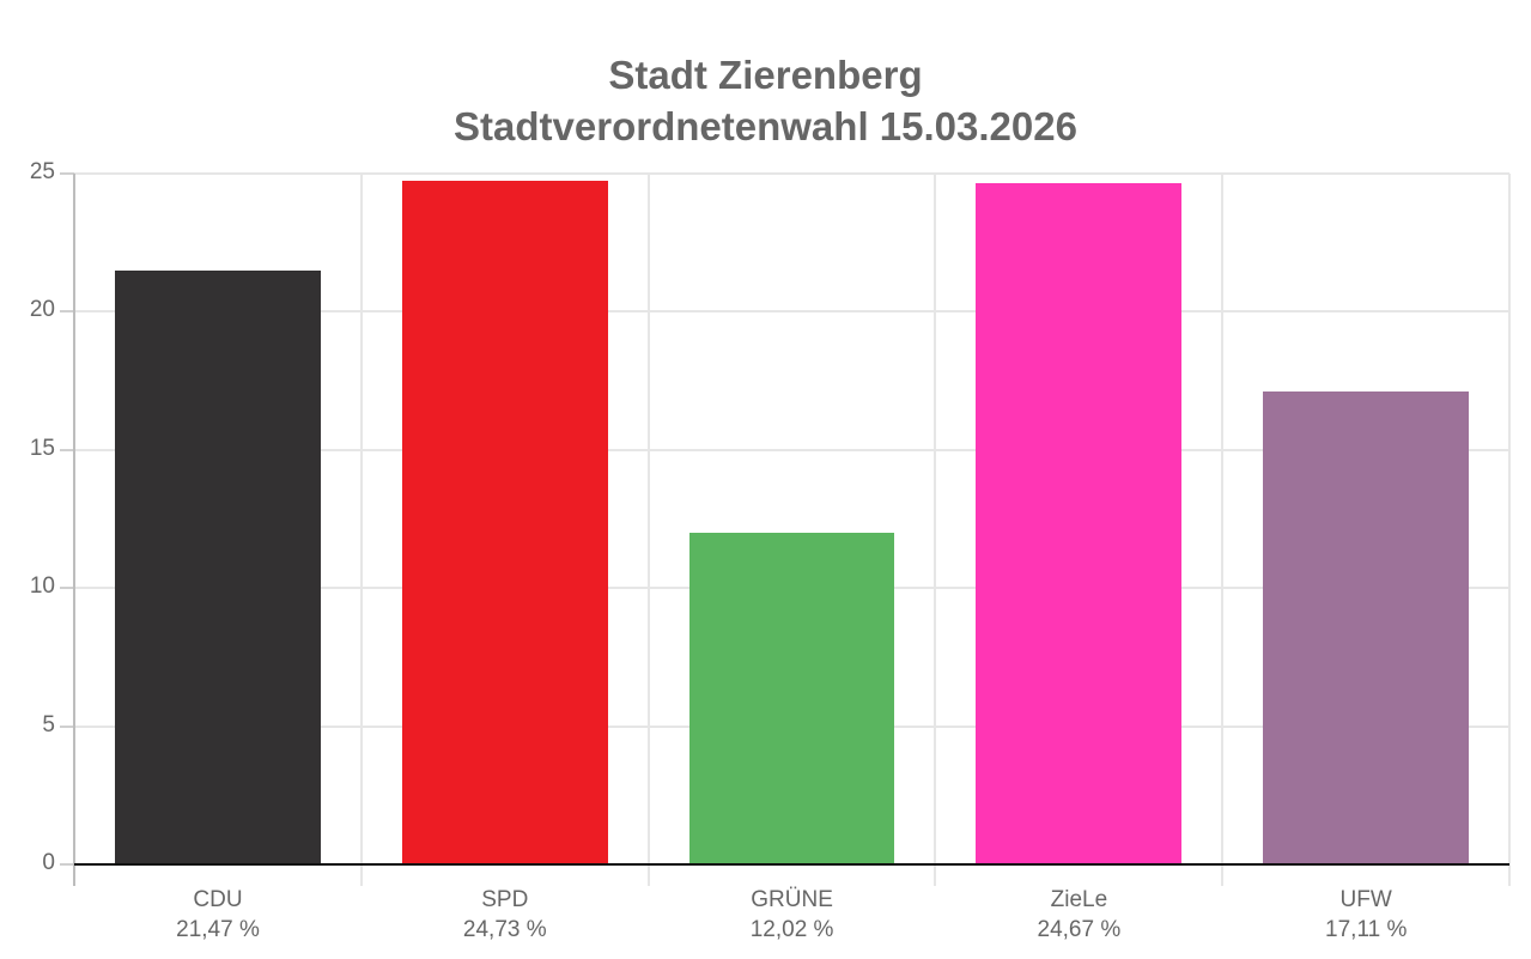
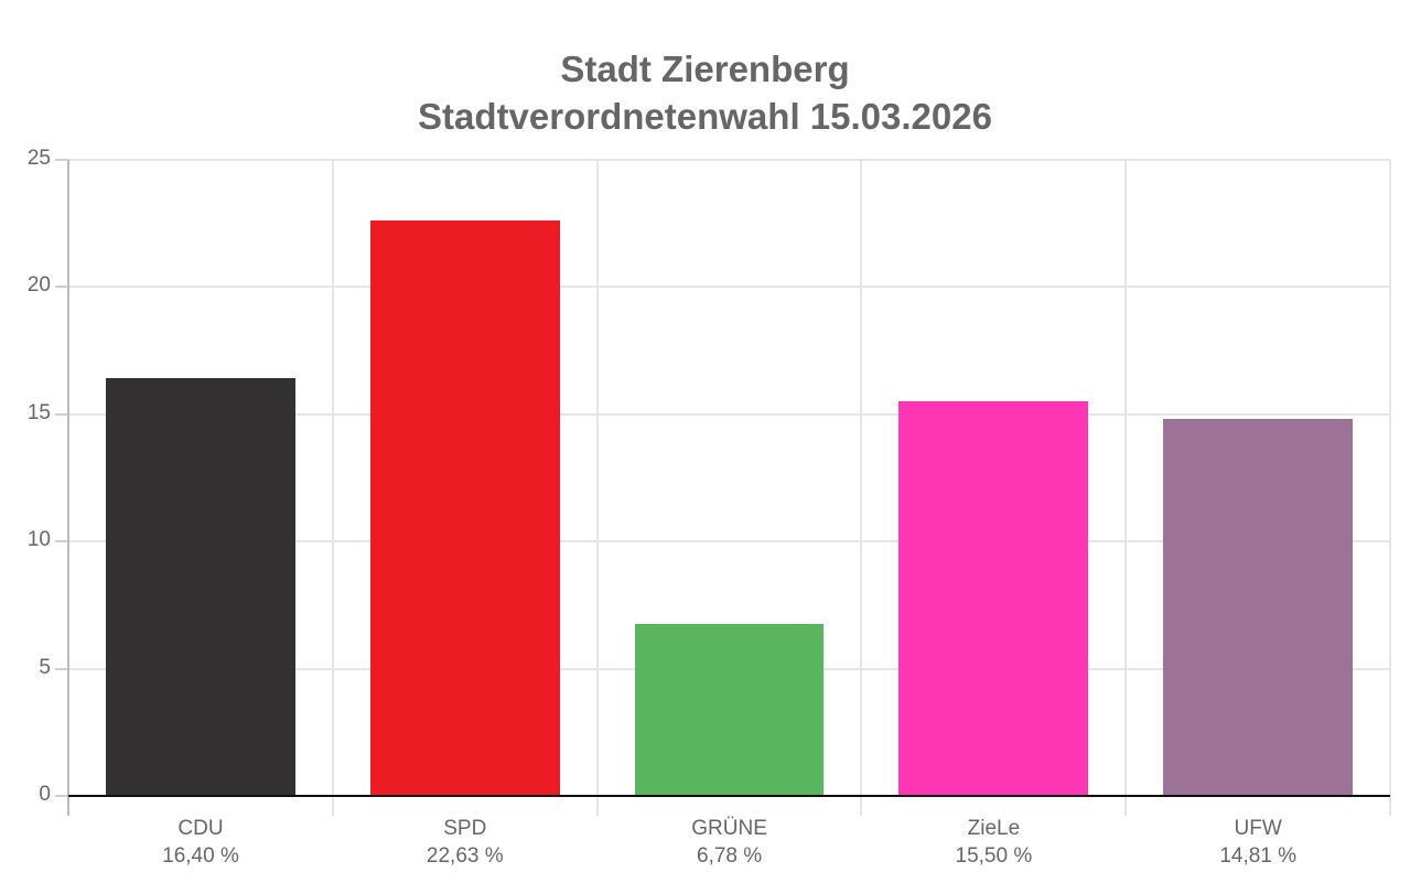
CDU: 21,47 -> 16,40
SPD: 24,73 -> 22,63
GRÜNE: 12,02 -> 6,78
ZieLe: 24,67 -> 15,50
UFW: 17,11 -> 14,81
